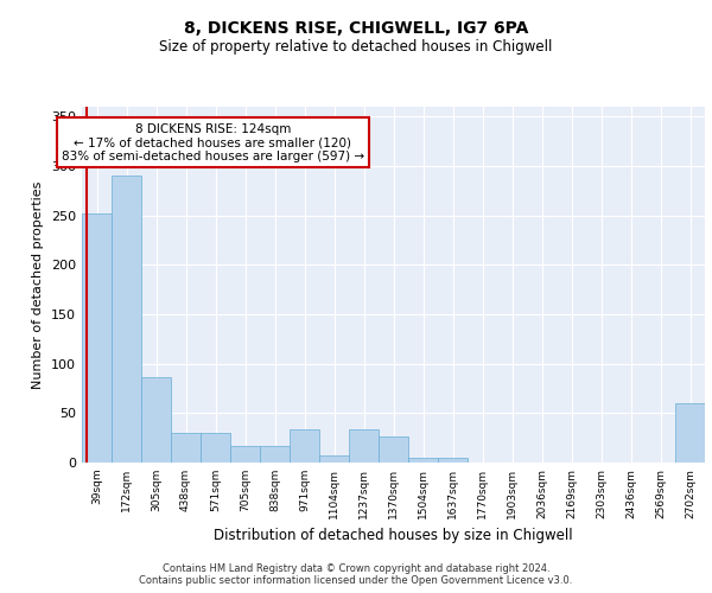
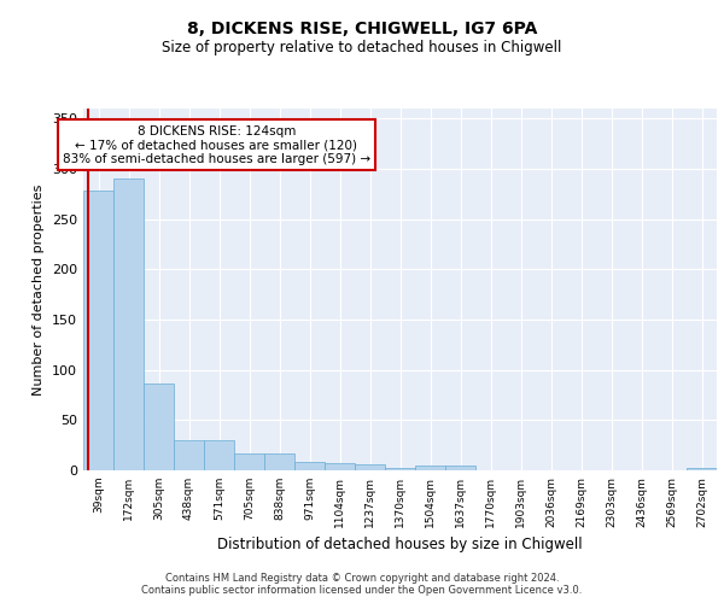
39sqm: 252 -> 278
971sqm: 34 -> 9
1237sqm: 34 -> 6
1370sqm: 26 -> 3
2702sqm: 60 -> 3
